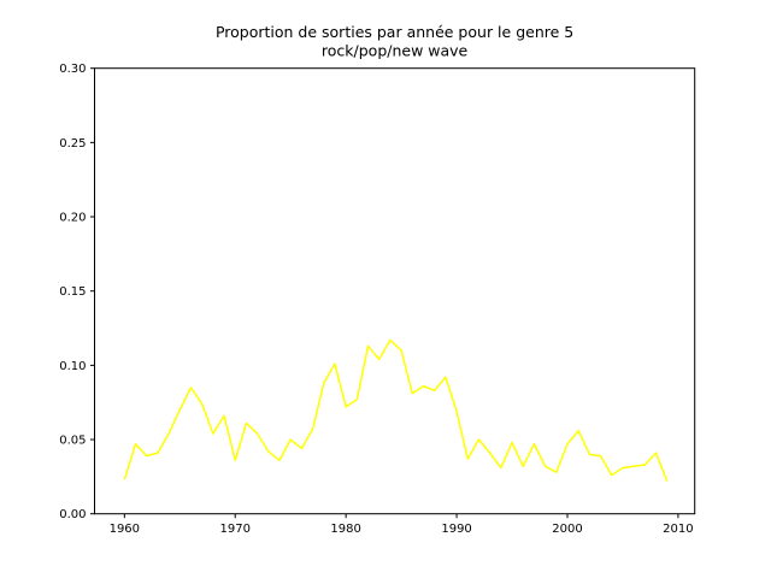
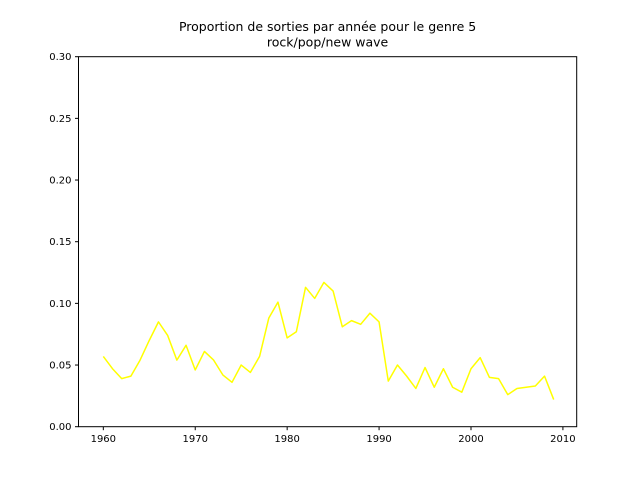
1960: 0.023 -> 0.057
1970: 0.036 -> 0.046
1990: 0.069 -> 0.085
